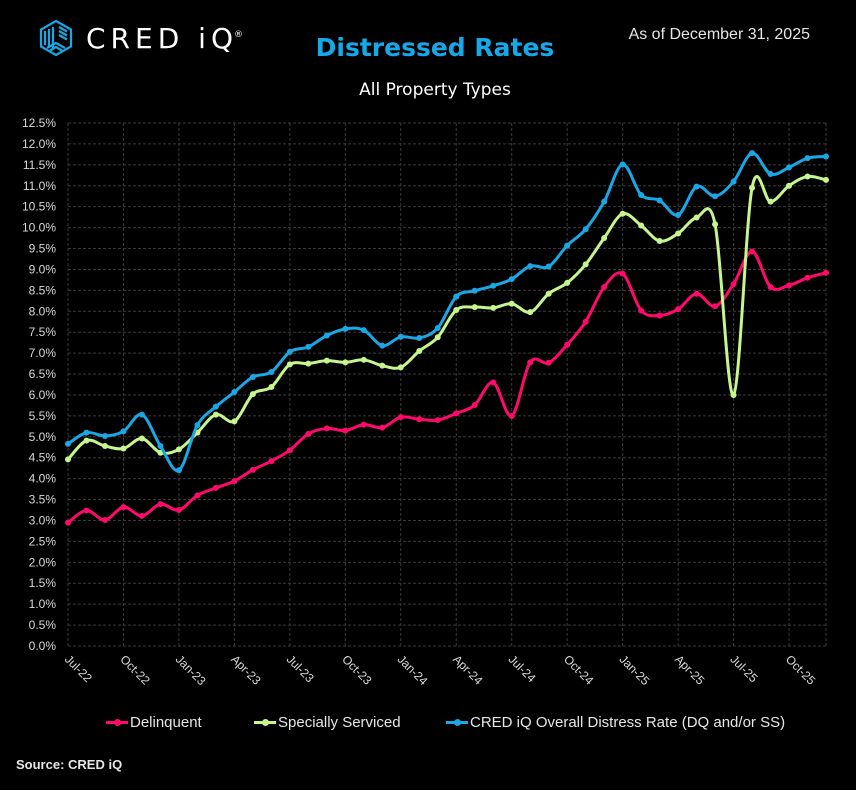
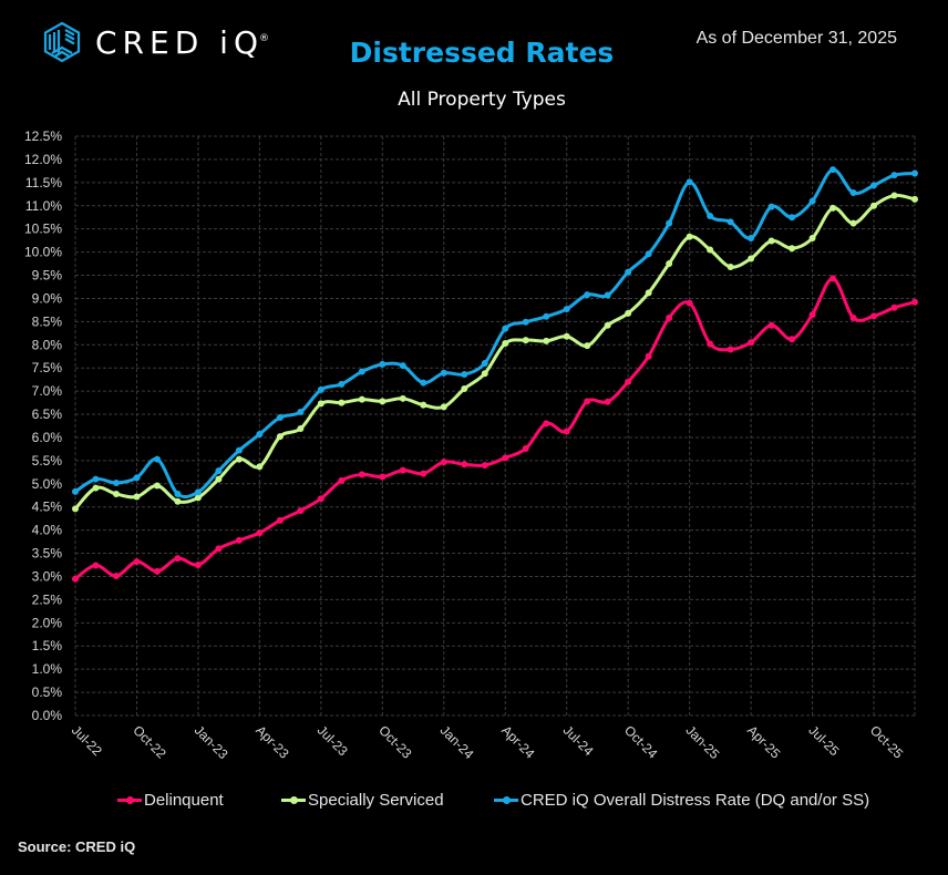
CRED iQ Overall Distress Rate (DQ and/or SS)/Jan-23: 4.2% -> 4.8%
Delinquent/Jul-24: 5.5% -> 6.1%
Specially Serviced/Jul-25: 6.0% -> 10.3%
